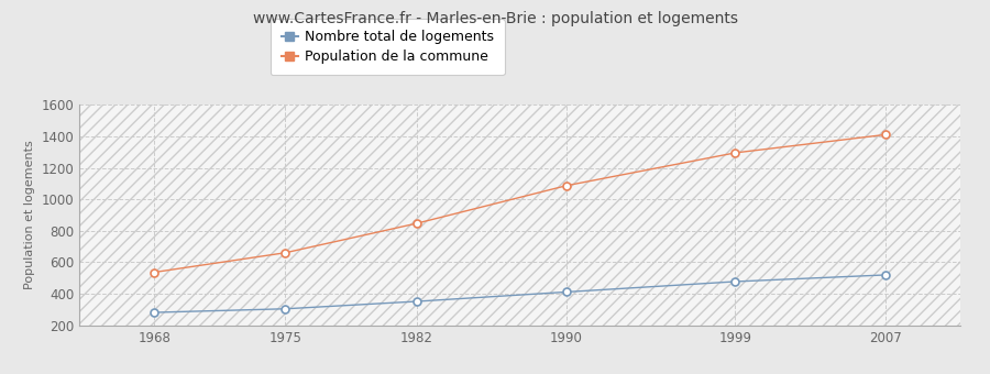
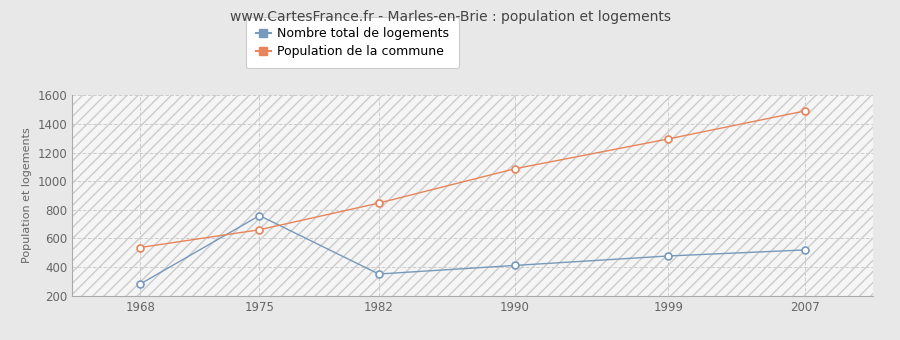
Nombre total de logements/1975: 300 -> 760
Population de la commune/2007: 1410 -> 1490
